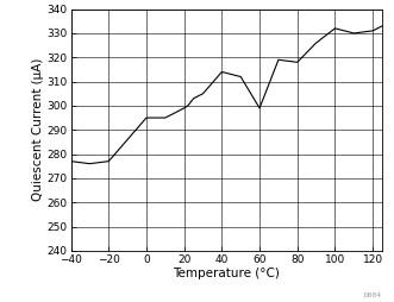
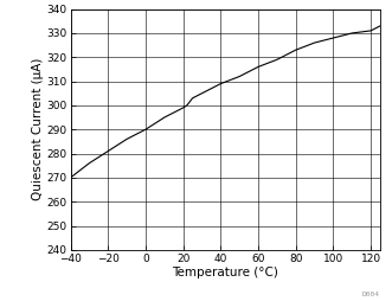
−40: 277 -> 270
−20: 277 -> 281
0: 295 -> 290
40: 314 -> 309
60: 299 -> 316
80: 318 -> 323
100: 332 -> 328
